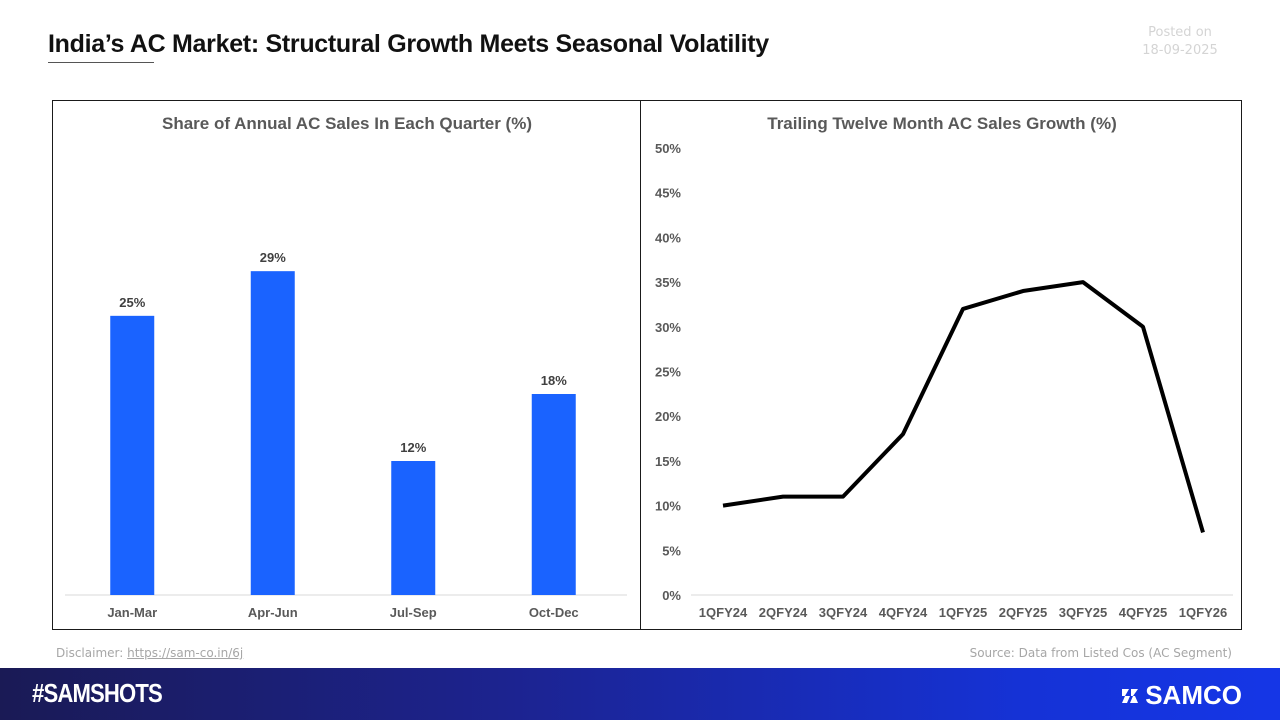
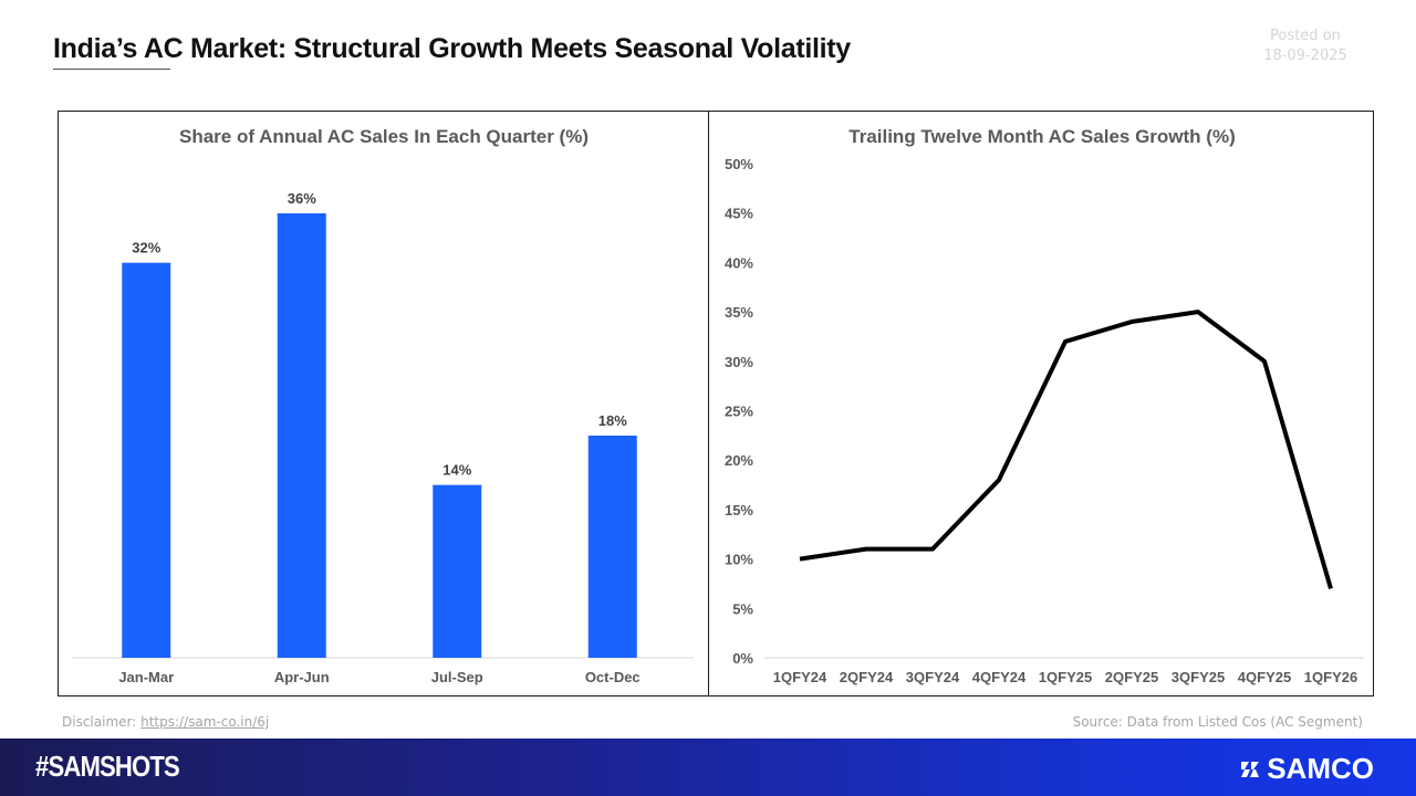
Share of Annual AC Sales In Each Quarter (%)/Jan-Mar: 25% -> 32%
Share of Annual AC Sales In Each Quarter (%)/Apr-Jun: 29% -> 36%
Share of Annual AC Sales In Each Quarter (%)/Jul-Sep: 12% -> 14%
